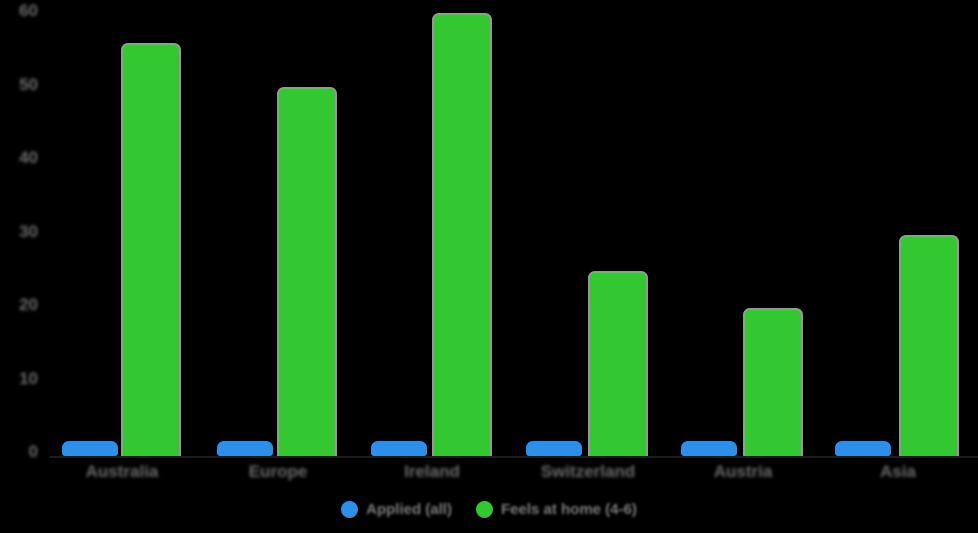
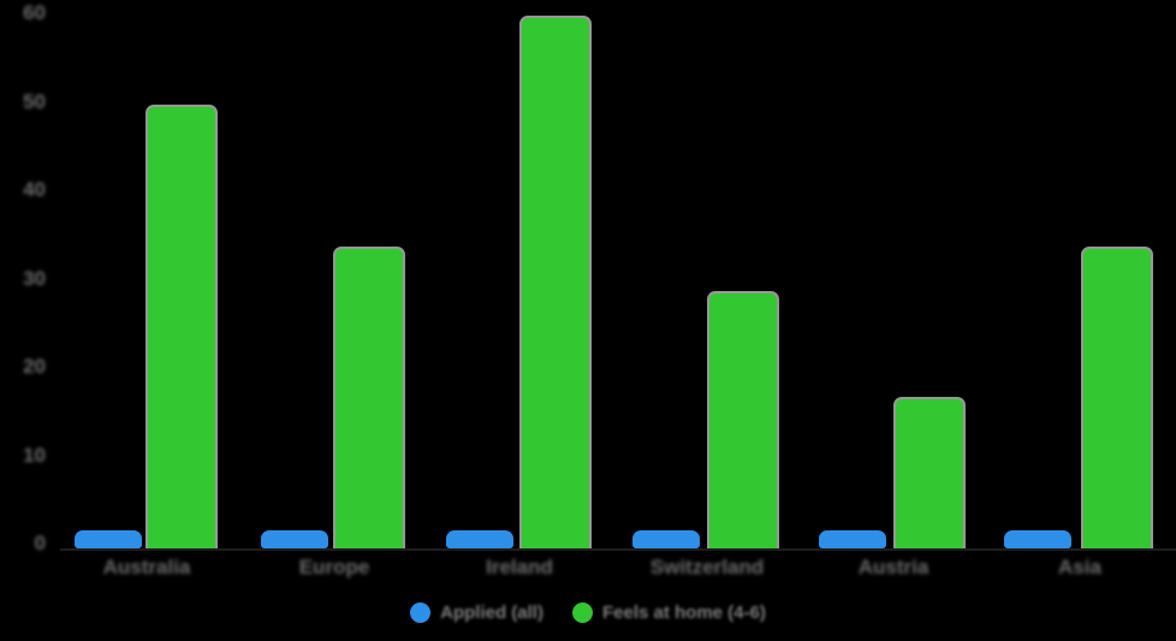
Feels at home (4-6)/Australia: 56 -> 50
Feels at home (4-6)/Europe: 50 -> 34
Feels at home (4-6)/Switzerland: 25 -> 29
Feels at home (4-6)/Austria: 20 -> 17
Feels at home (4-6)/Asia: 30 -> 34
